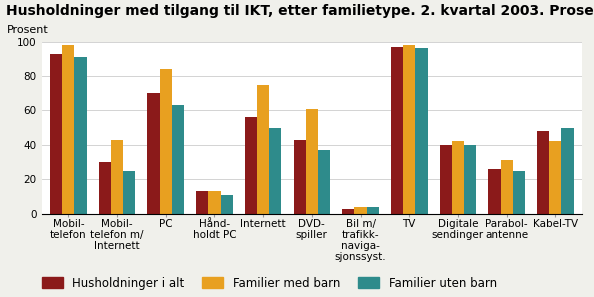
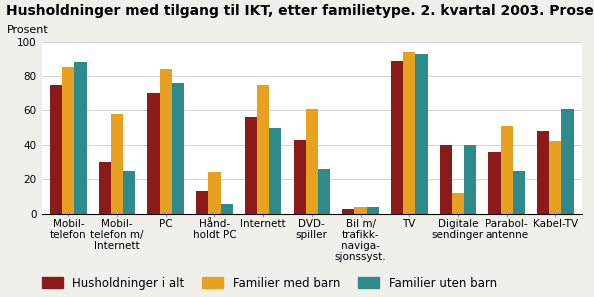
Husholdninger i alt/Mobil- telefon: 93 -> 75
Familier med barn/Mobil- telefon: 98 -> 85
Familier uten barn/Mobil- telefon: 91 -> 88
Familier med barn/Mobil- telefon m/ Internett: 43 -> 58
Familier uten barn/PC: 63 -> 76
Familier med barn/Hånd- holdt PC: 13 -> 24
Familier uten barn/Hånd- holdt PC: 11 -> 6
Familier uten barn/DVD- spiller: 37 -> 26
Husholdninger i alt/TV: 97 -> 89
Familier med barn/TV: 98 -> 94
Familier uten barn/TV: 96 -> 93
Familier med barn/Digitale sendinger: 42 -> 12
Husholdninger i alt/Parabol- antenne: 26 -> 36
Familier med barn/Parabol- antenne: 31 -> 51
Familier uten barn/Kabel-TV: 50 -> 61
